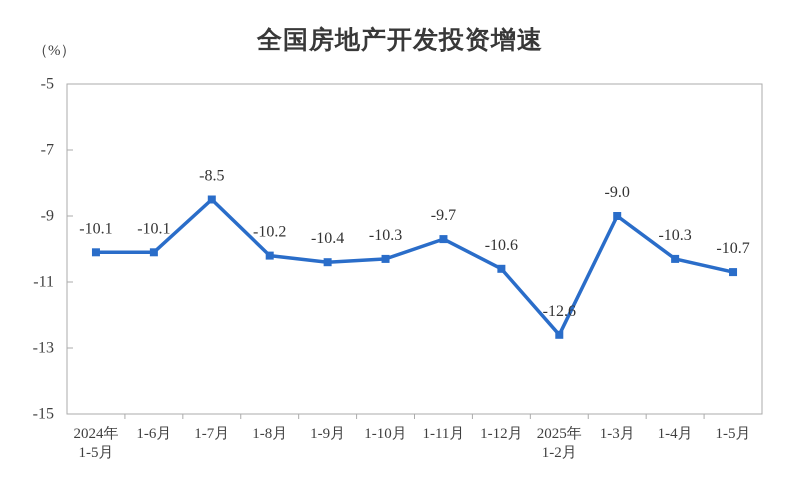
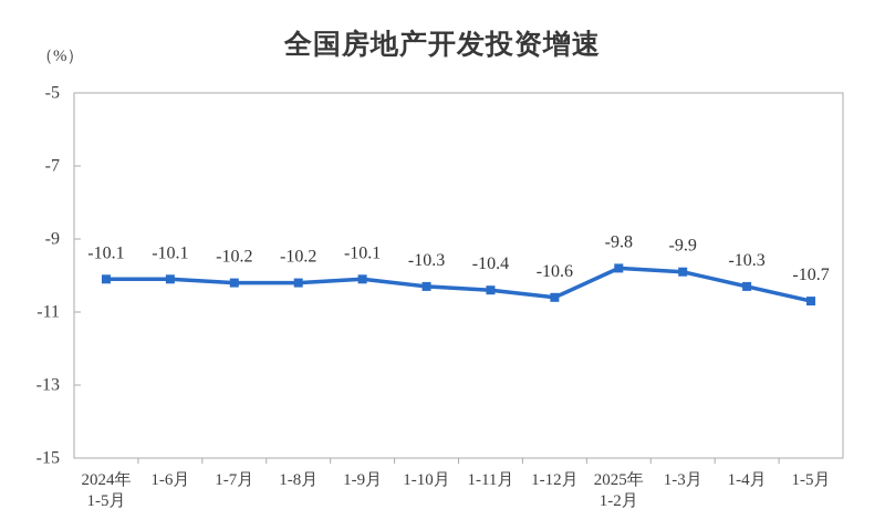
1-7月: -8.5 -> -10.2
1-9月: -10.4 -> -10.1
1-11月: -9.7 -> -10.4
2025年 1-2月: -12.6 -> -9.8
1-3月: -9.0 -> -9.9
